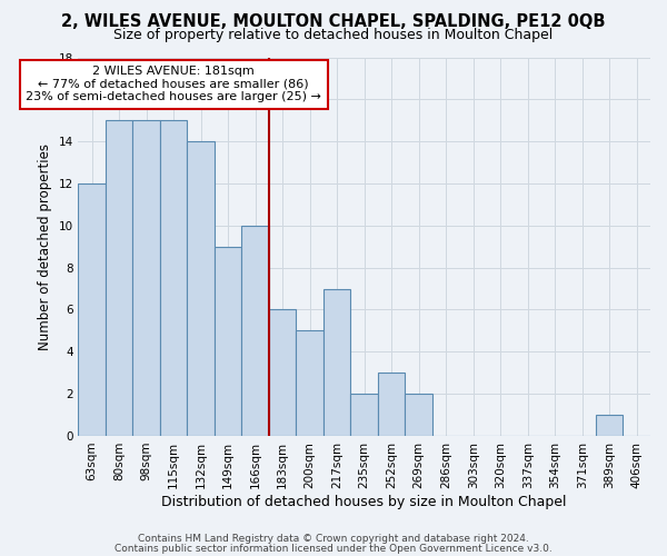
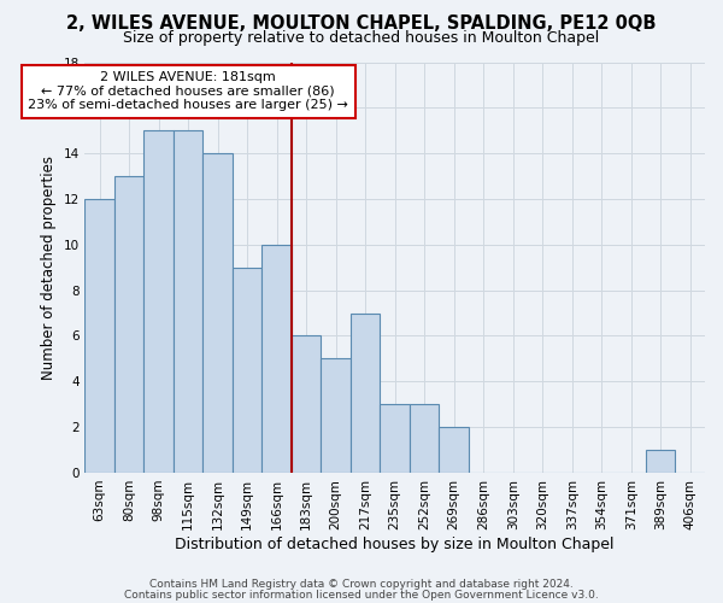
80sqm: 15 -> 13
235sqm: 2 -> 3
